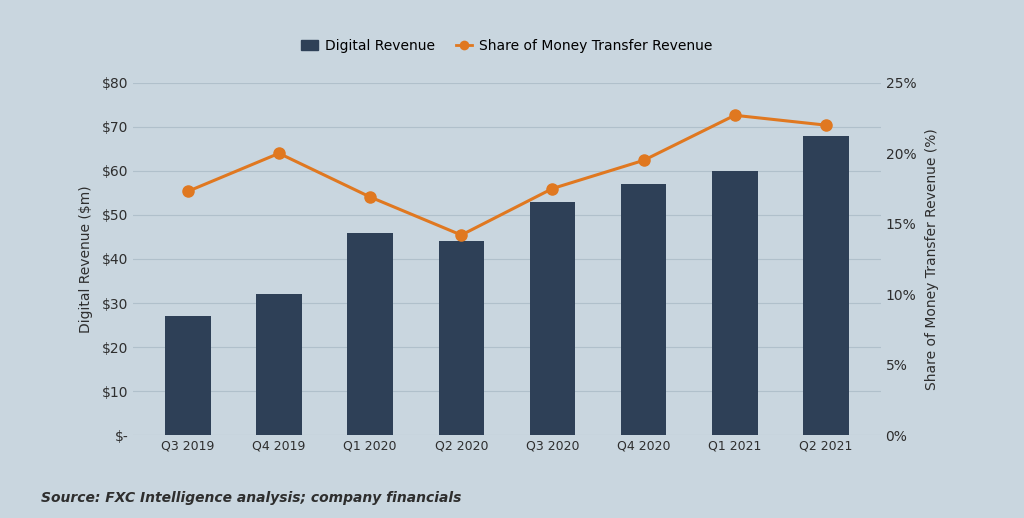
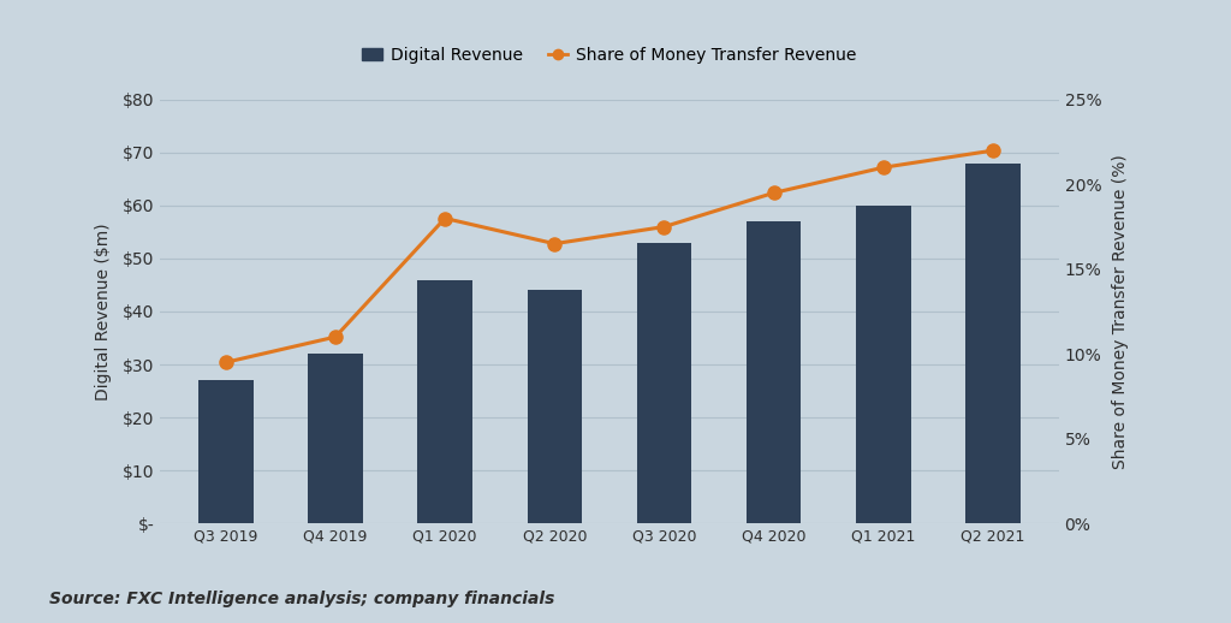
Share of Money Transfer Revenue/Q3 2019: 17.3% -> 9.5%
Share of Money Transfer Revenue/Q4 2019: 20.0% -> 11.0%
Share of Money Transfer Revenue/Q1 2020: 16.9% -> 18.0%
Share of Money Transfer Revenue/Q2 2020: 14.2% -> 16.5%
Share of Money Transfer Revenue/Q1 2021: 22.7% -> 21.0%
